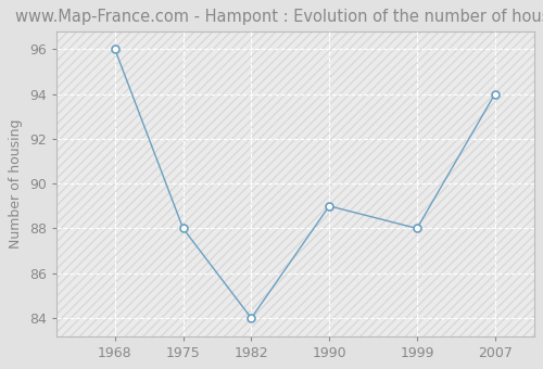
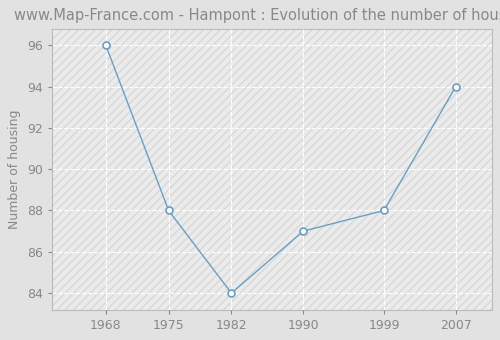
1990: 89 -> 87
